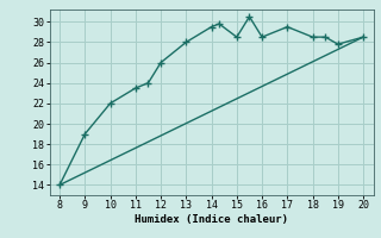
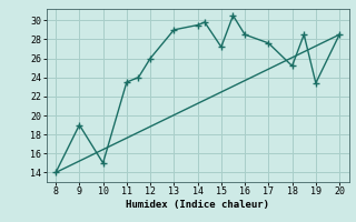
10: 22.0 -> 15.0
13: 28.0 -> 29.0
15: 28.5 -> 27.2
17: 29.5 -> 27.6
18: 28.5 -> 25.2
19: 27.8 -> 23.4
